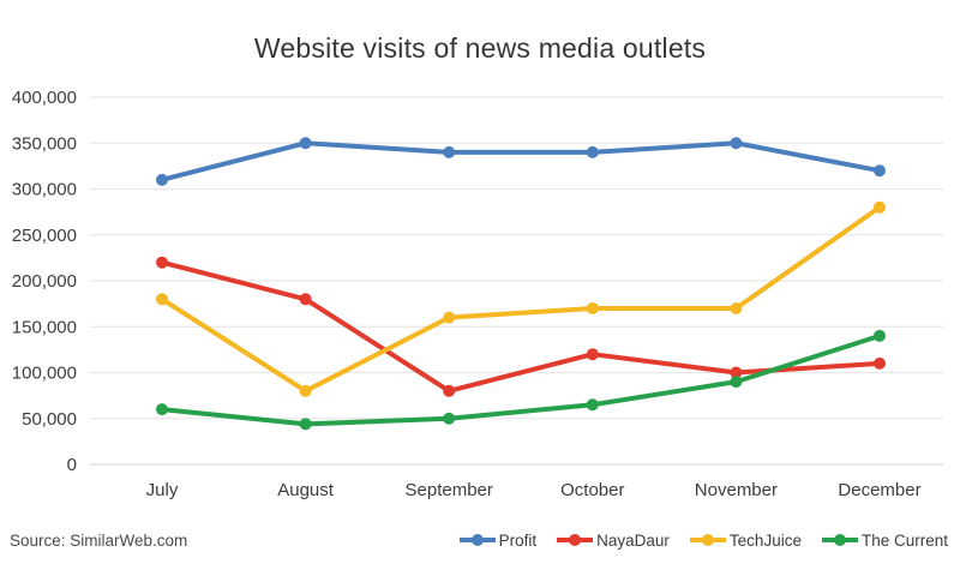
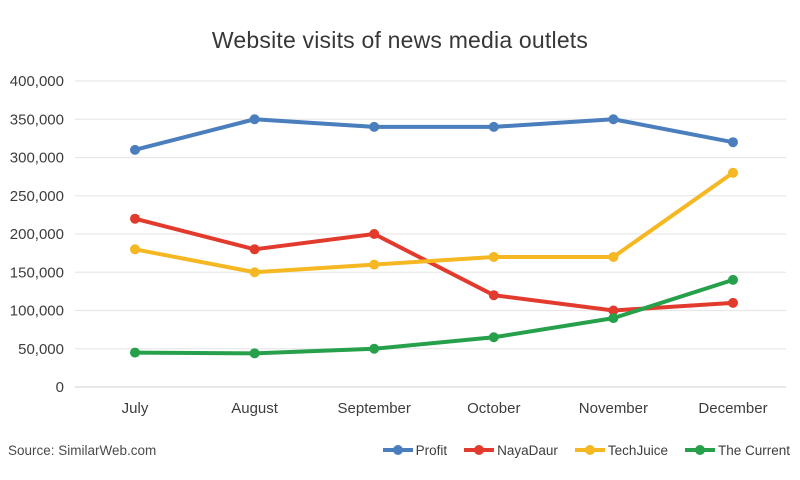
The Current/July: 60000 -> 40000
TechJuice/August: 80000 -> 150000
NayaDaur/September: 80000 -> 200000
